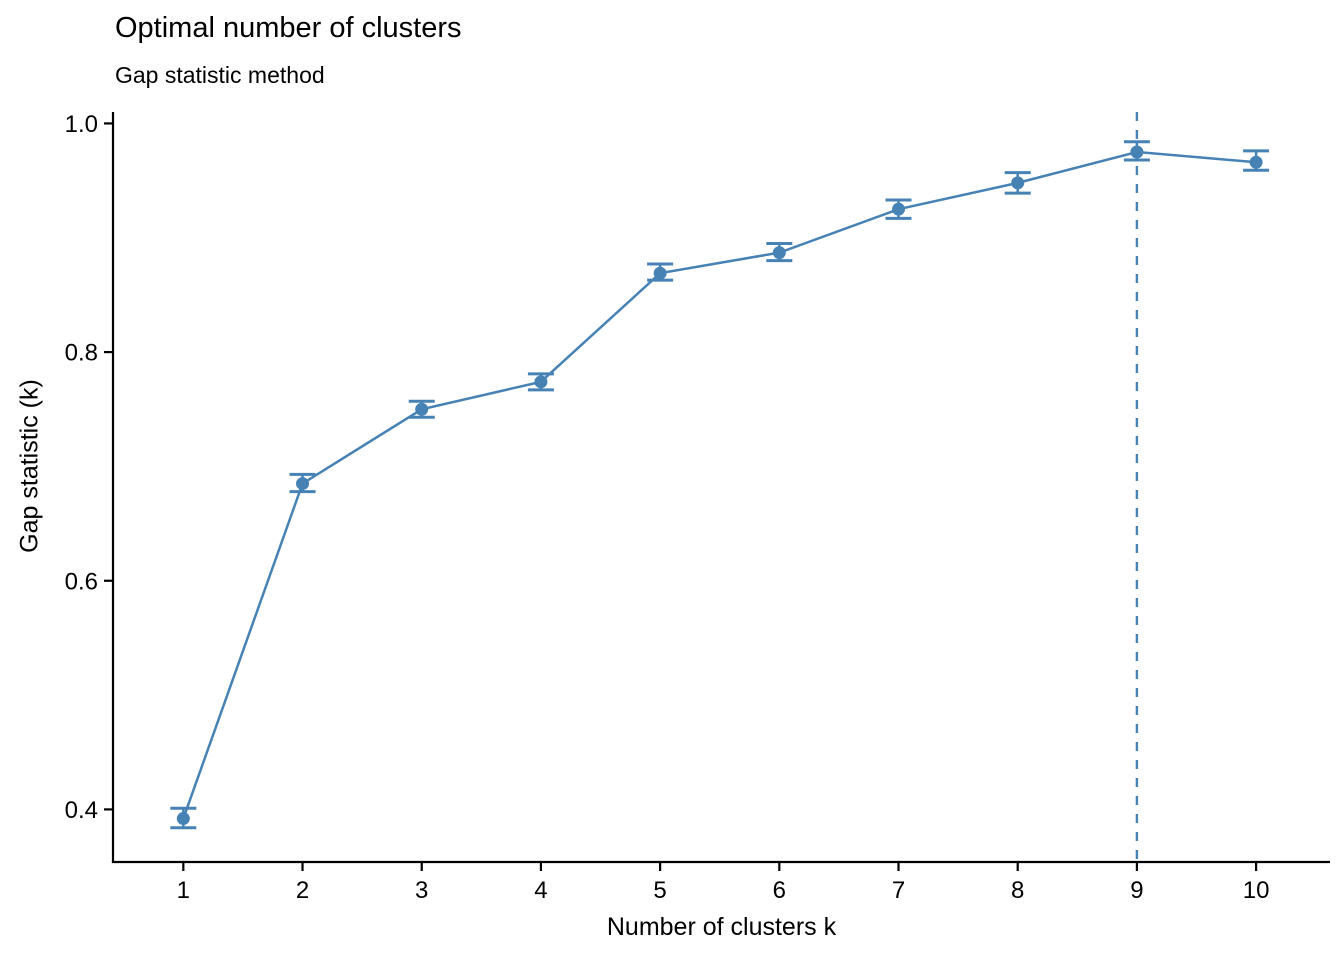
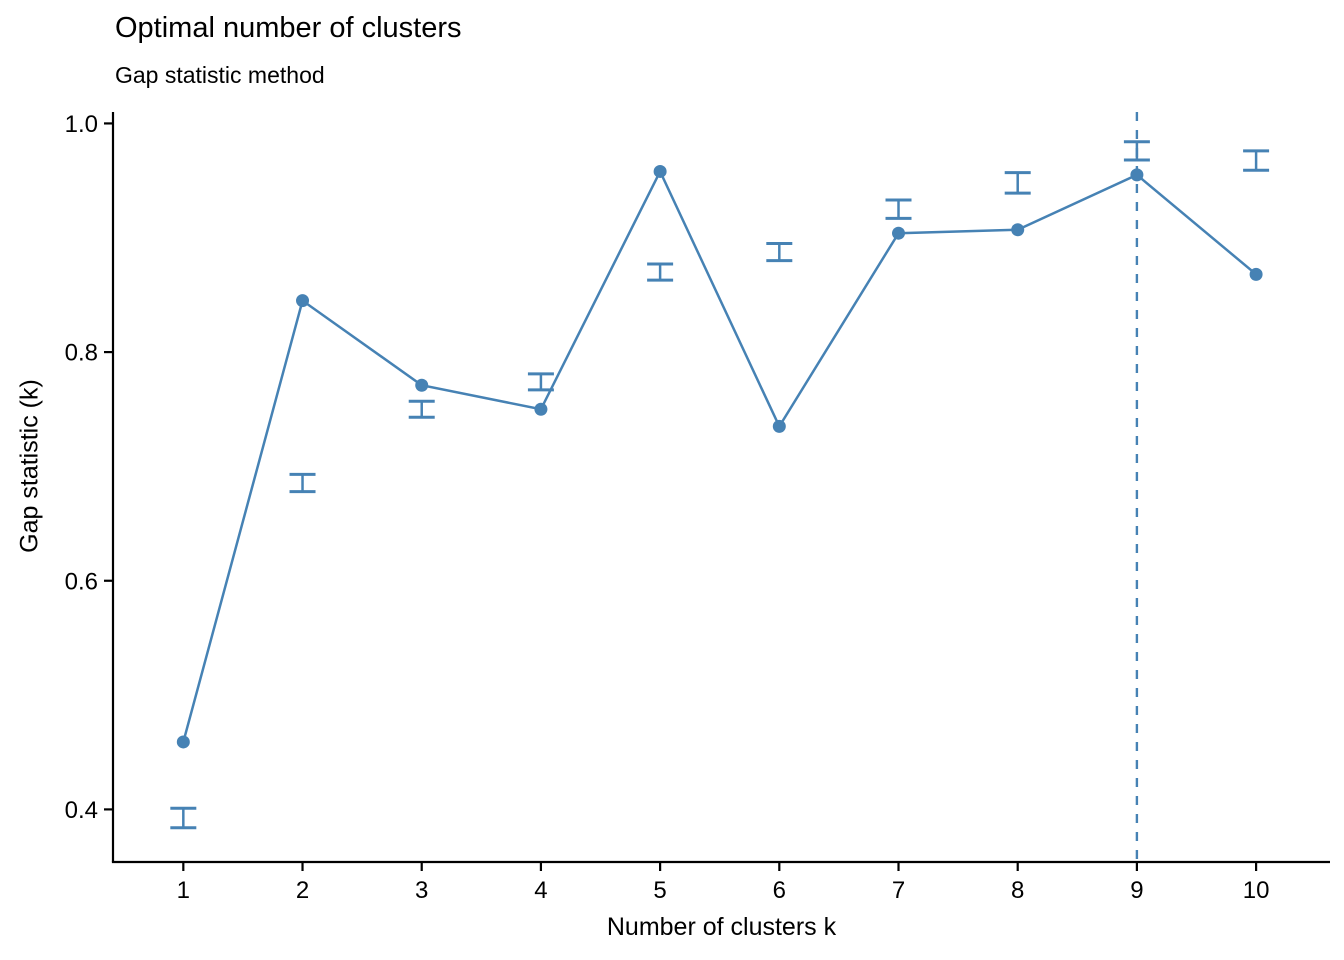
1: 0.392 -> 0.459
2: 0.685 -> 0.845
3: 0.750 -> 0.771
4: 0.774 -> 0.750
5: 0.869 -> 0.958
6: 0.887 -> 0.735
7: 0.925 -> 0.904
8: 0.948 -> 0.907
9: 0.975 -> 0.955
10: 0.966 -> 0.868
